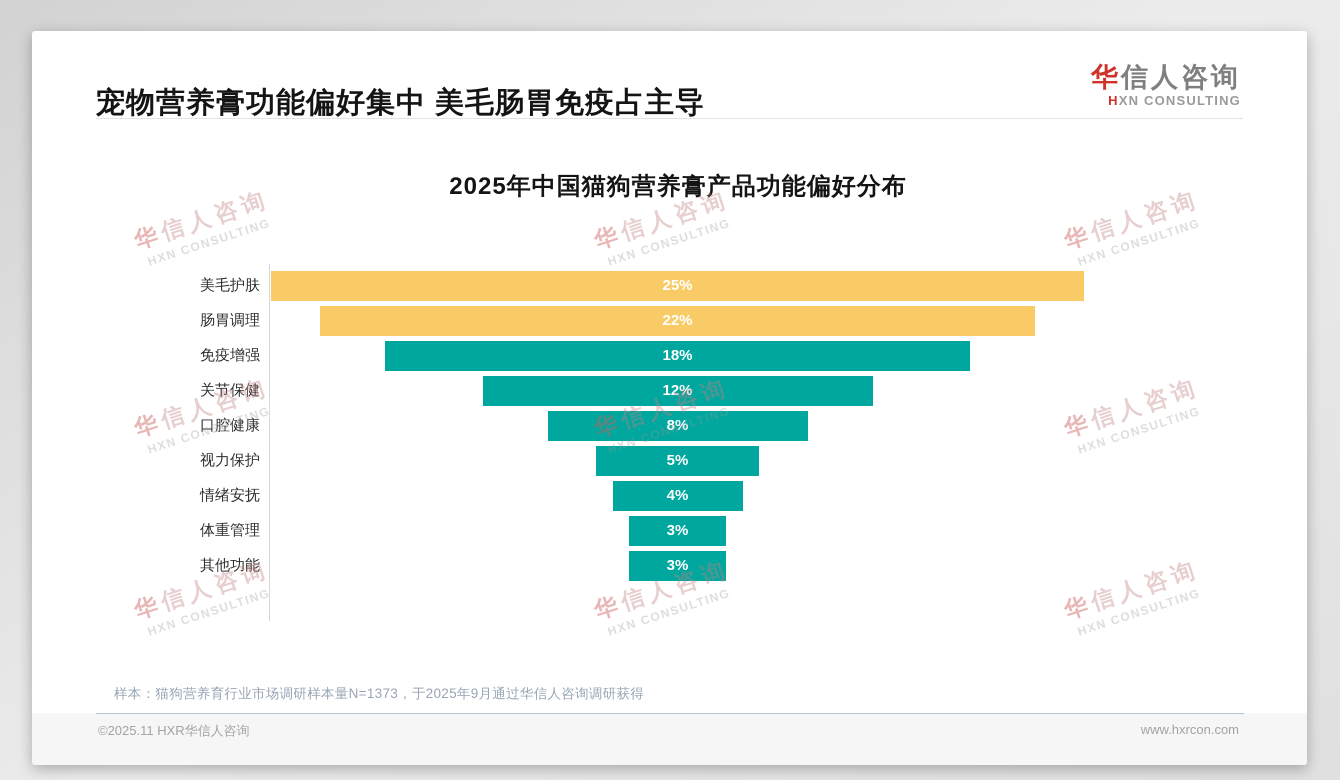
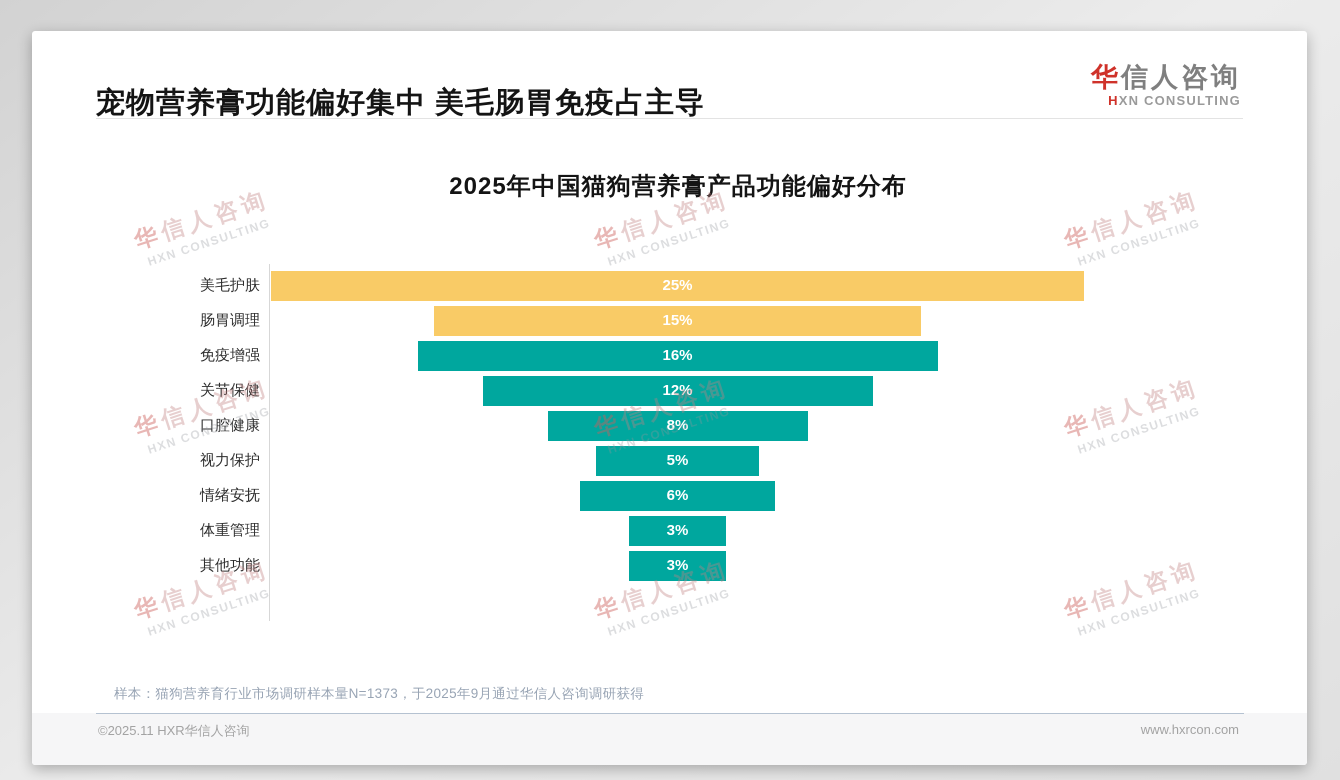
肠胃调理: 22% -> 15%
免疫增强: 18% -> 16%
情绪安抚: 4% -> 6%
